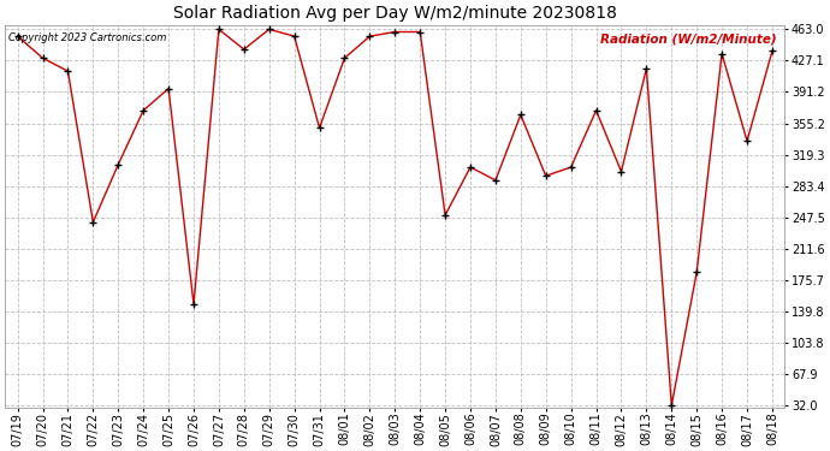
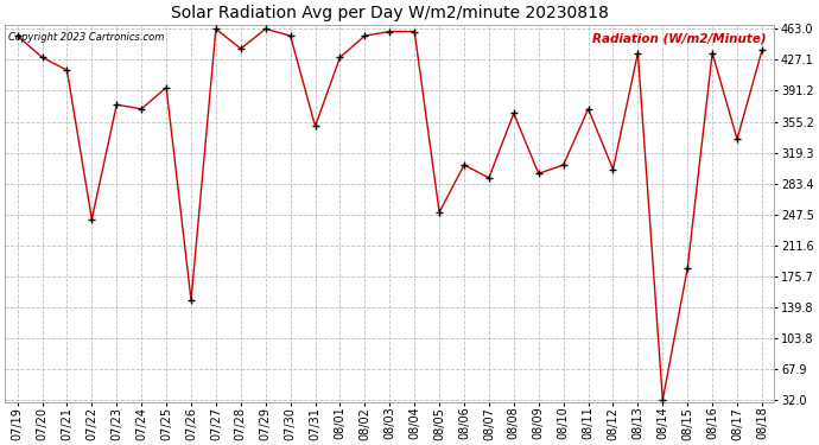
07/23: 308 -> 375
08/13: 418 -> 435
